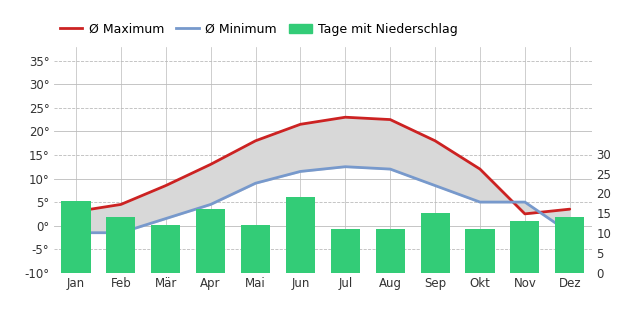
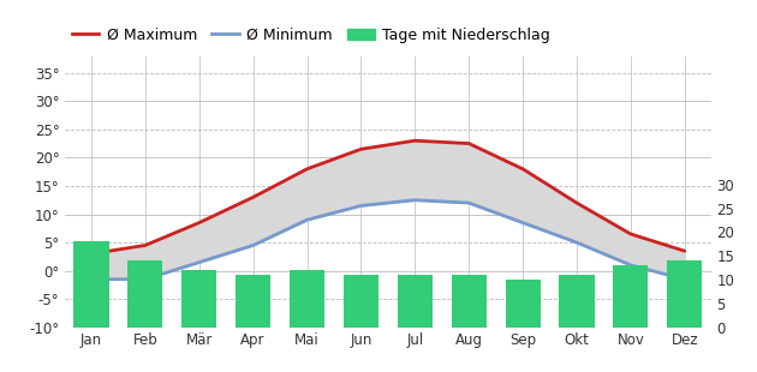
Tage mit Niederschlag/Apr: 16 -> 11
Tage mit Niederschlag/Jun: 19 -> 11
Tage mit Niederschlag/Sep: 15 -> 10
Ø Maximum/Nov: 2.5° -> 6.5°
Ø Minimum/Nov: 5.0° -> 1.0°
